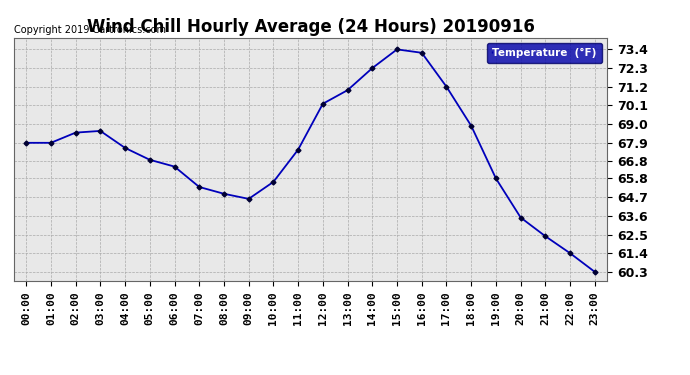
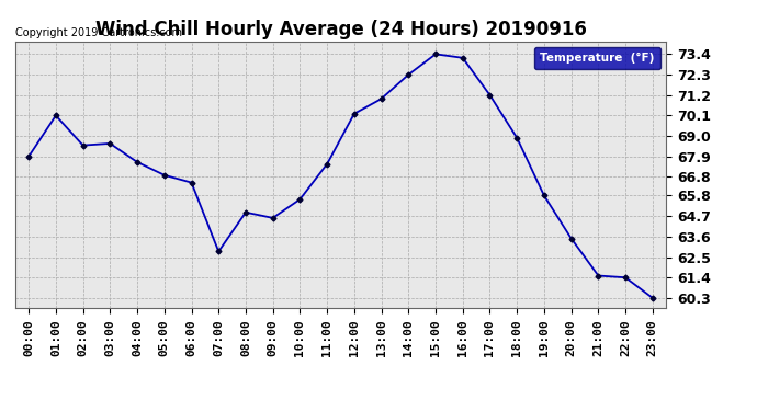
01:00: 67.9 -> 70.1
07:00: 65.3 -> 62.8
21:00: 62.4 -> 61.5
